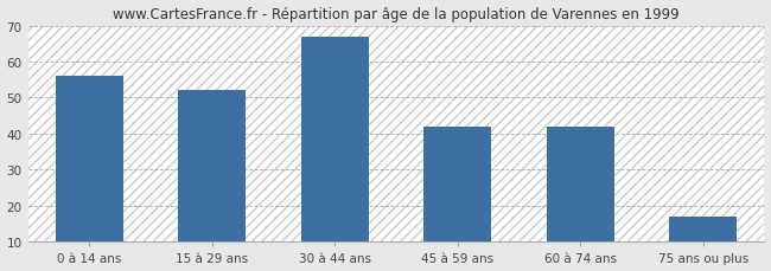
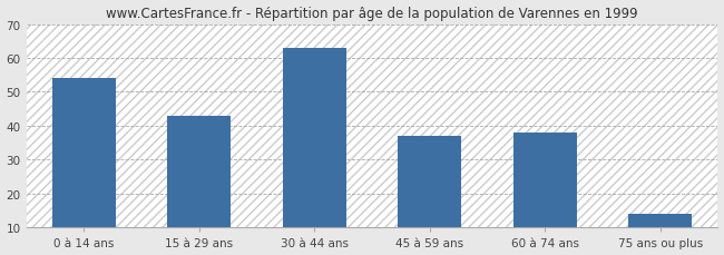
0 à 14 ans: 56 -> 54
15 à 29 ans: 52 -> 43
30 à 44 ans: 67 -> 63
45 à 59 ans: 42 -> 37
60 à 74 ans: 42 -> 38
75 ans ou plus: 17 -> 14
